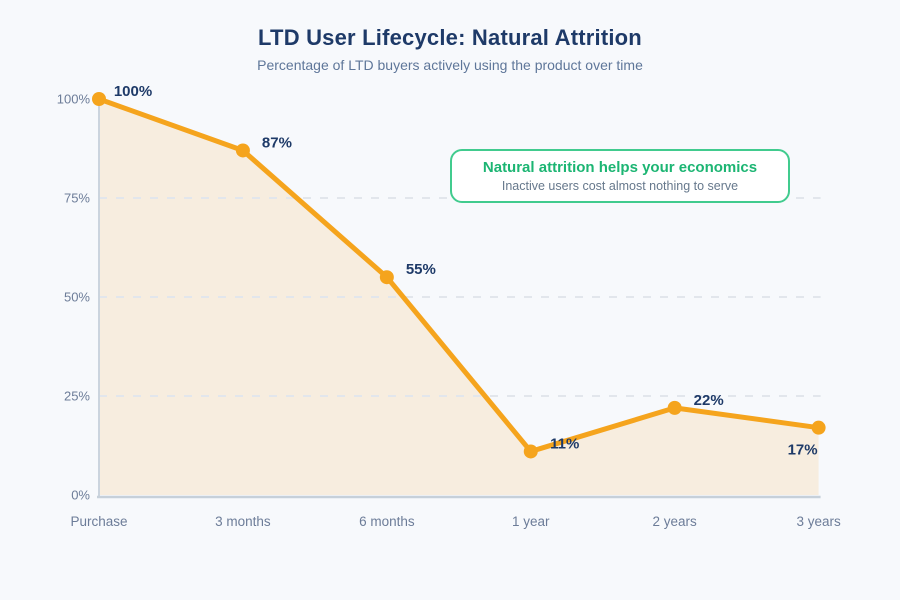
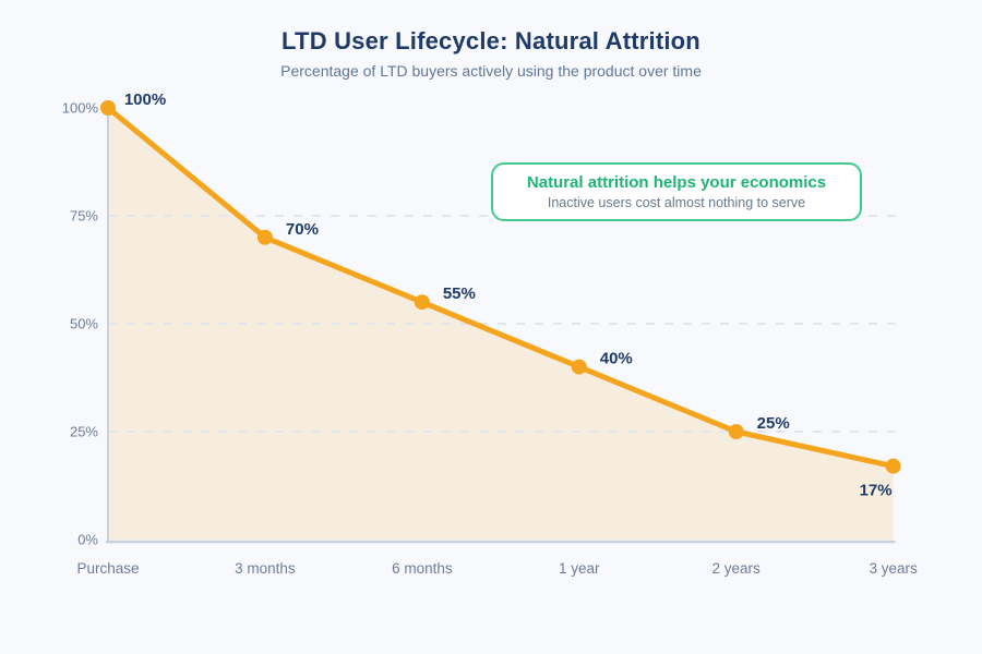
3 months: 87% -> 70%
1 year: 11% -> 40%
2 years: 22% -> 25%
